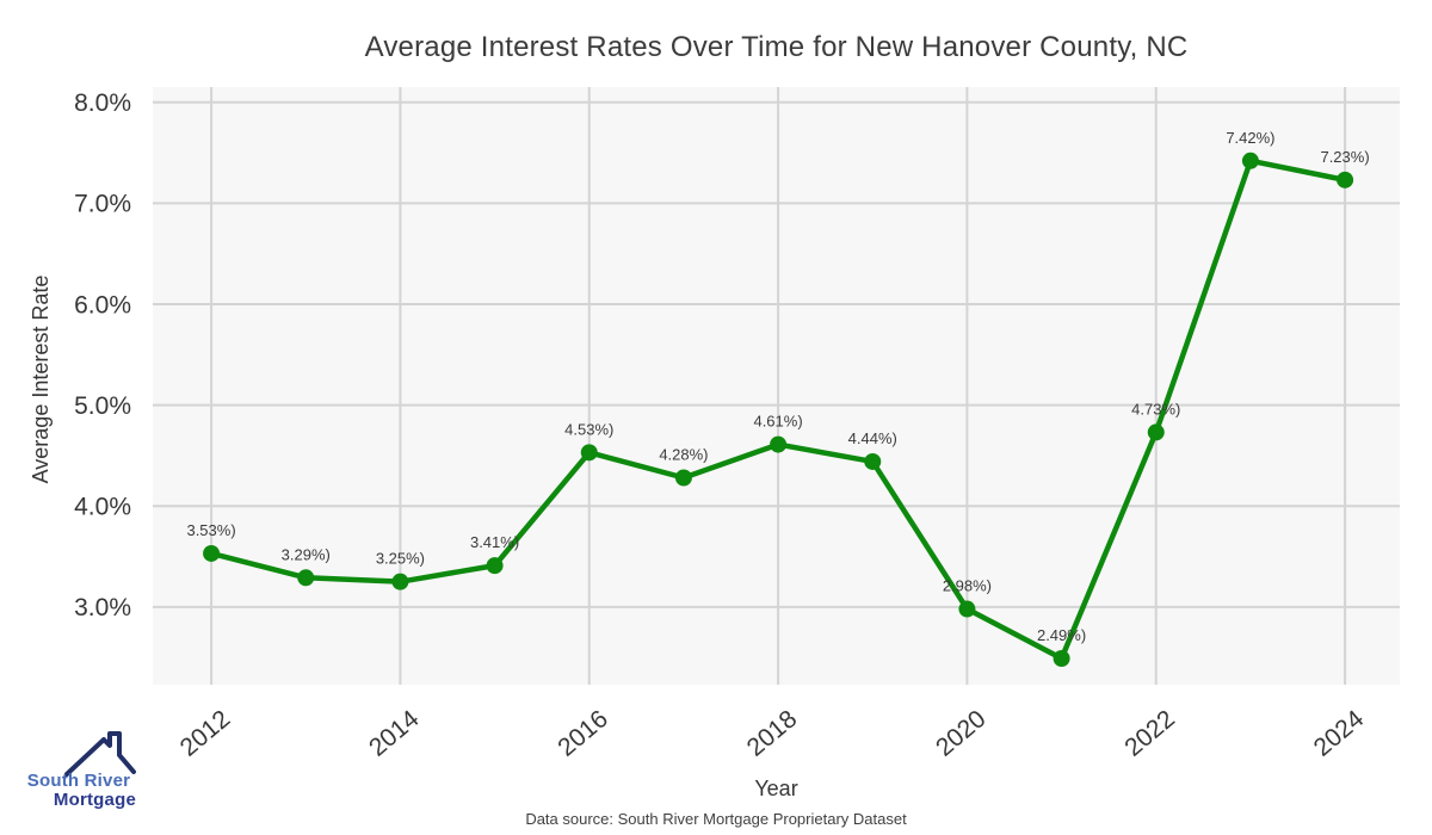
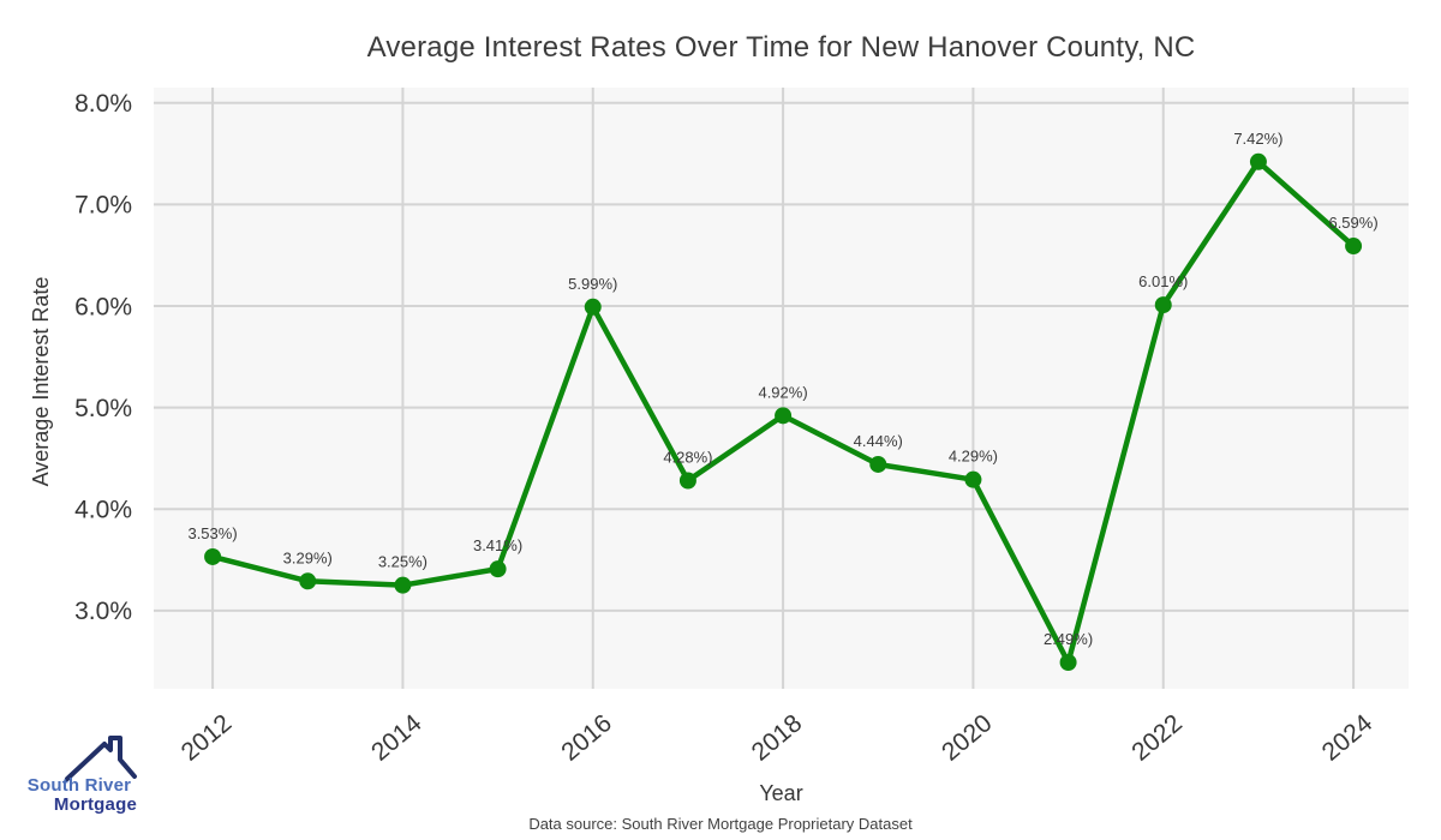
2016: 4.53% -> 5.99%
2018: 4.61% -> 4.92%
2020: 2.98% -> 4.29%
2022: 4.73% -> 6.01%
2024: 7.23% -> 6.59%
